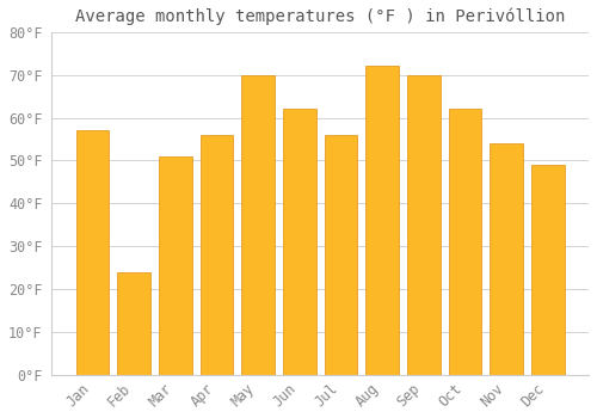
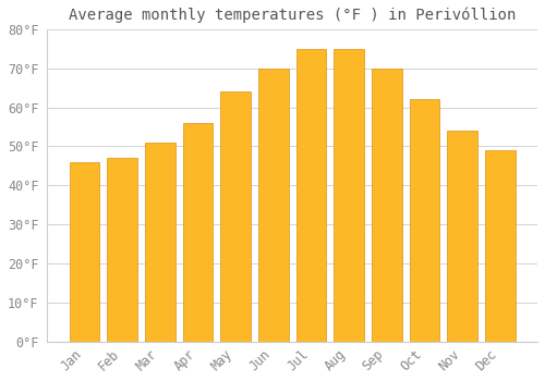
Jan: 57°F -> 46°F
Feb: 24°F -> 47°F
May: 70°F -> 64°F
Jun: 62°F -> 70°F
Jul: 56°F -> 75°F
Aug: 72°F -> 75°F
